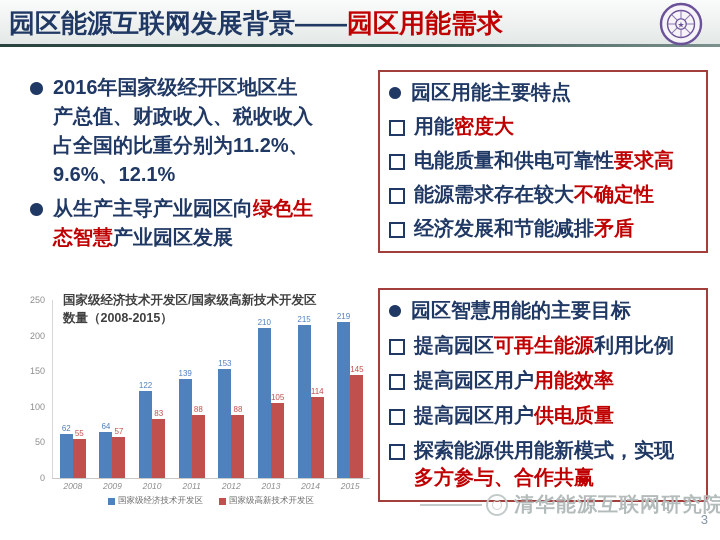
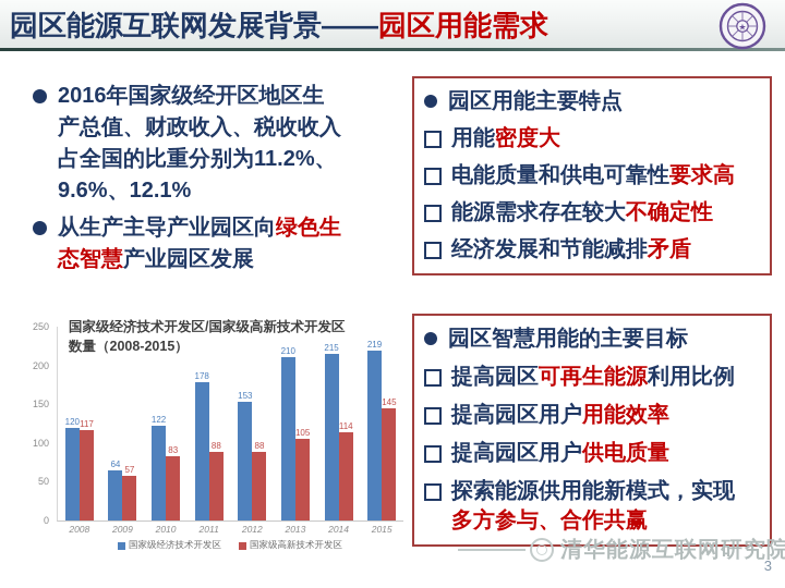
国家级经济技术开发区/2008: 62 -> 120
国家级高新技术开发区/2008: 55 -> 117
国家级经济技术开发区/2011: 139 -> 178
